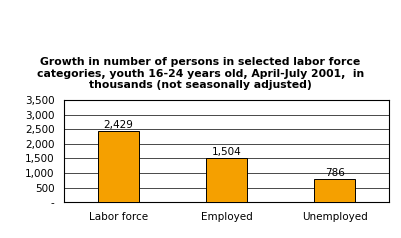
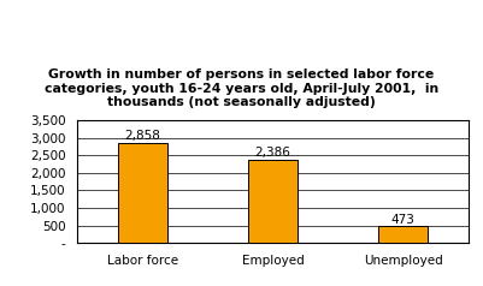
Labor force: 2,429 -> 2,858
Employed: 1,504 -> 2,386
Unemployed: 786 -> 473
